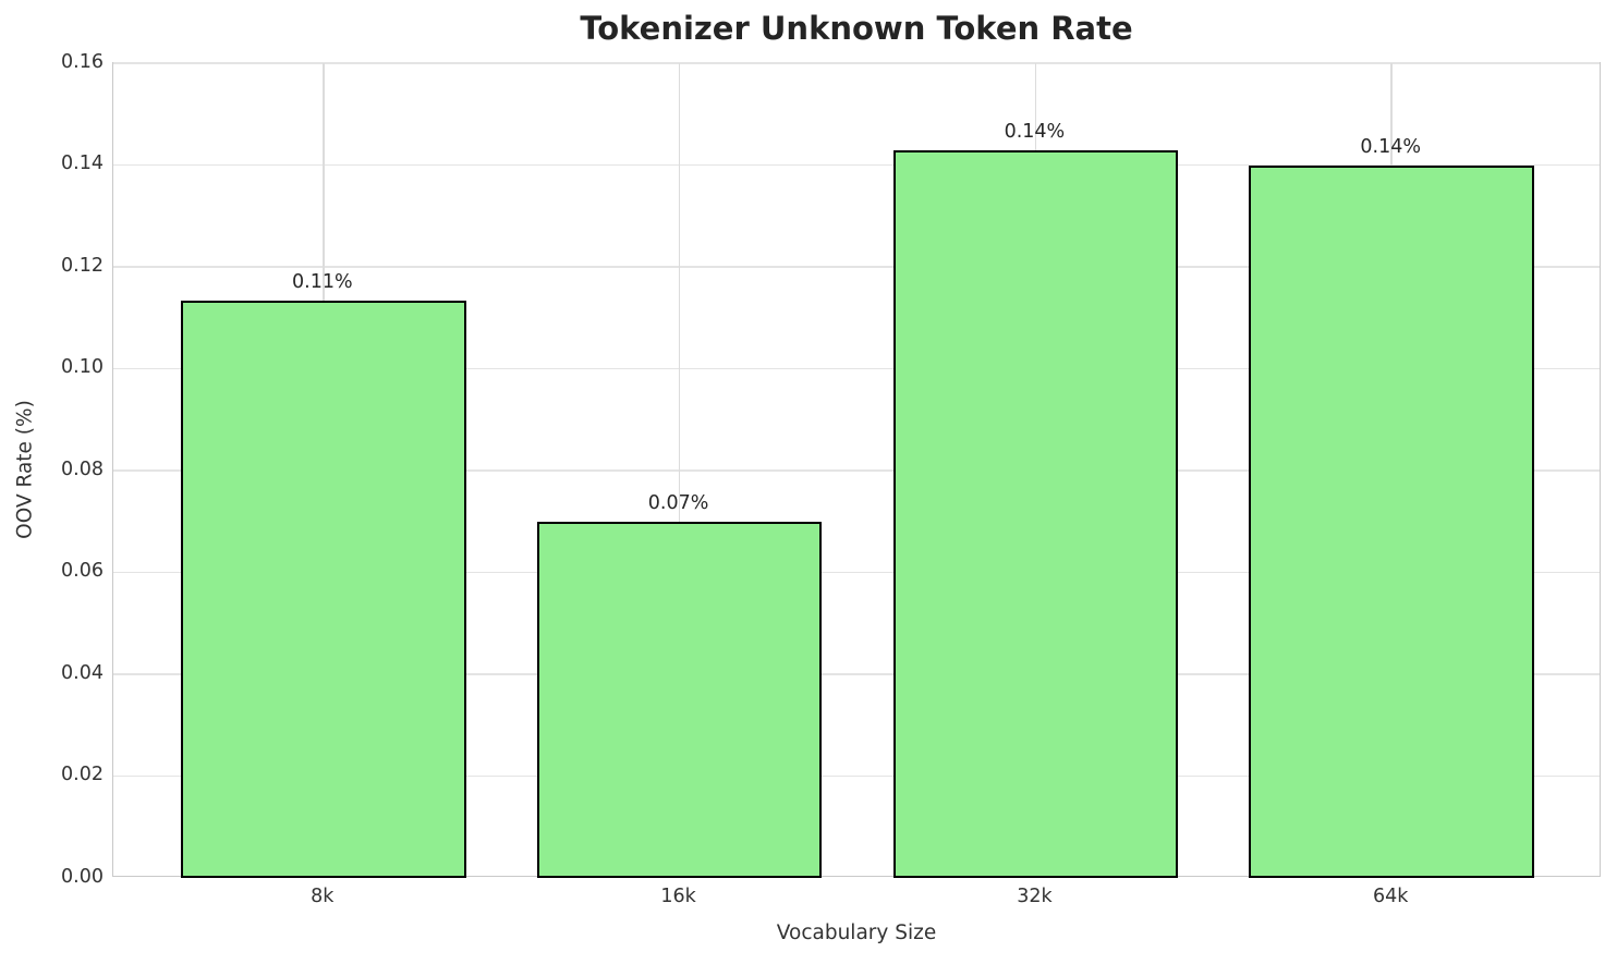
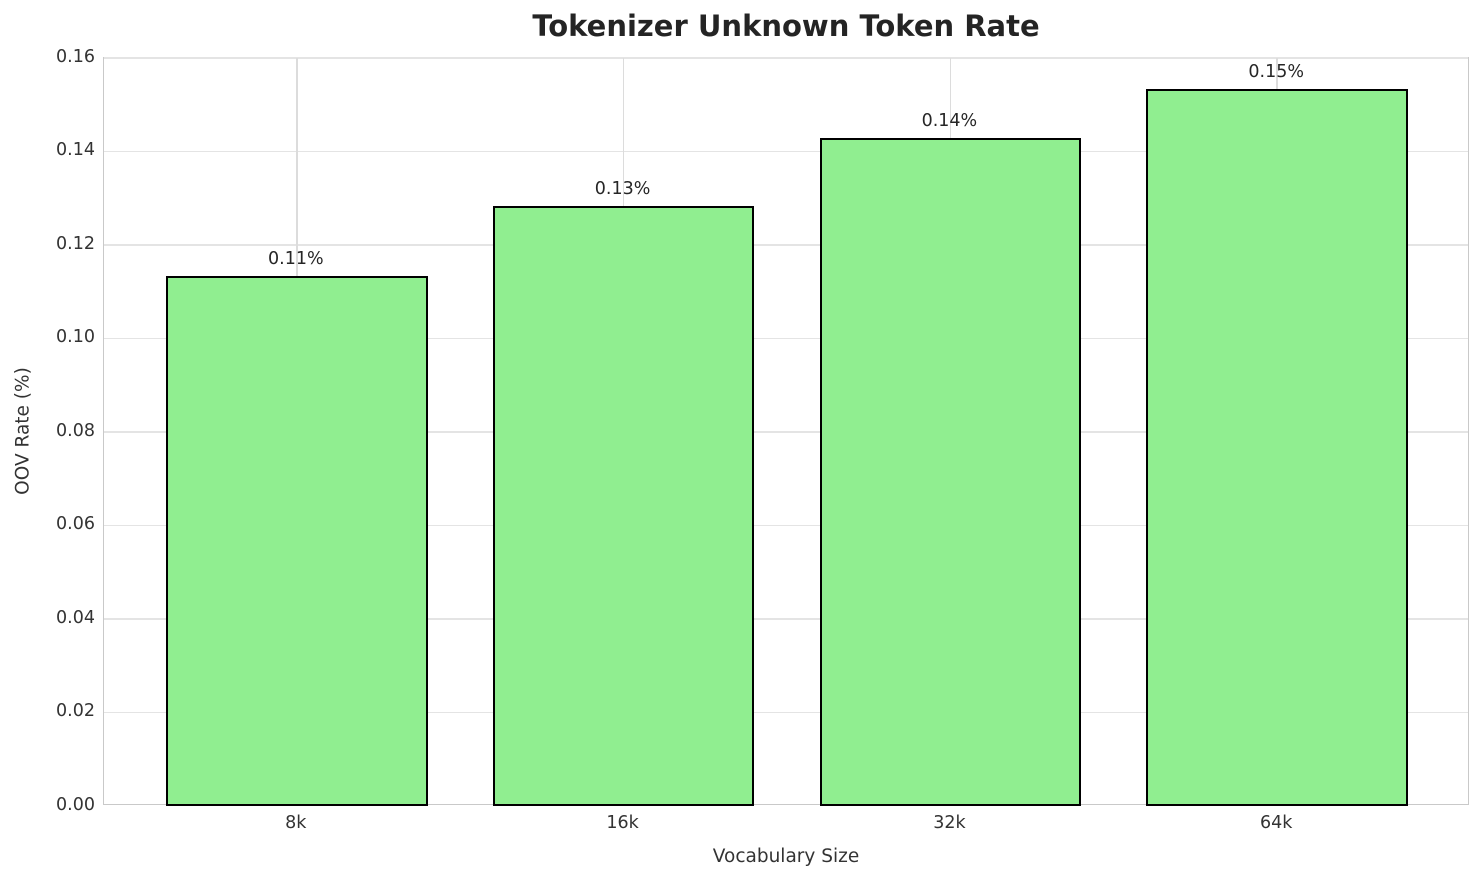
16k: 0.07% -> 0.13%
64k: 0.14% -> 0.15%
